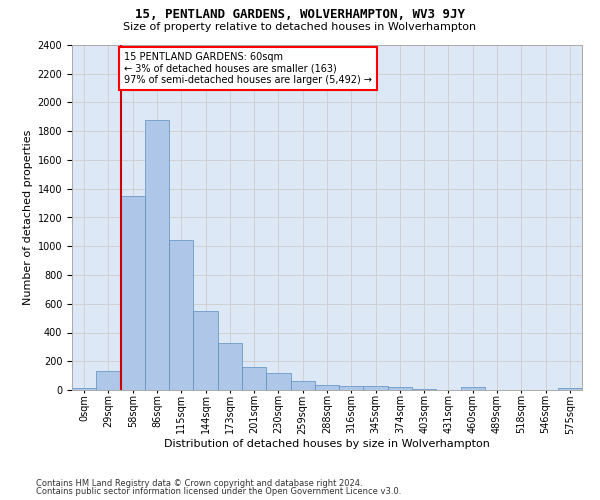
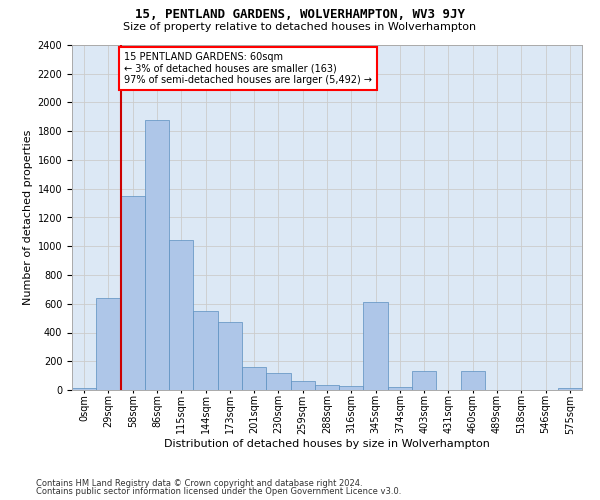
29sqm: 130 -> 640
173sqm: 330 -> 470
345sqm: 30 -> 610
403sqm: 0 -> 130
460sqm: 20 -> 130
